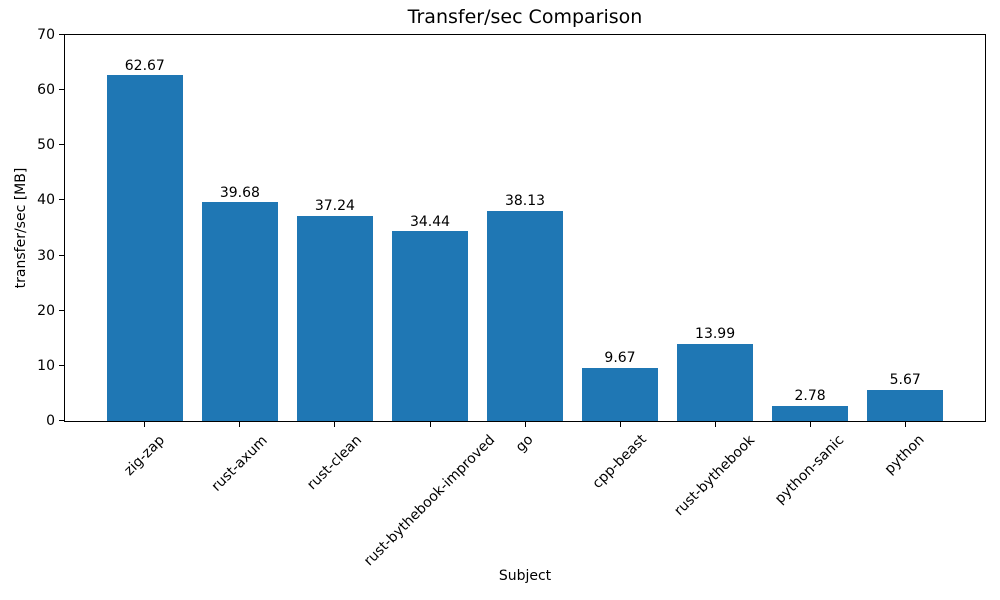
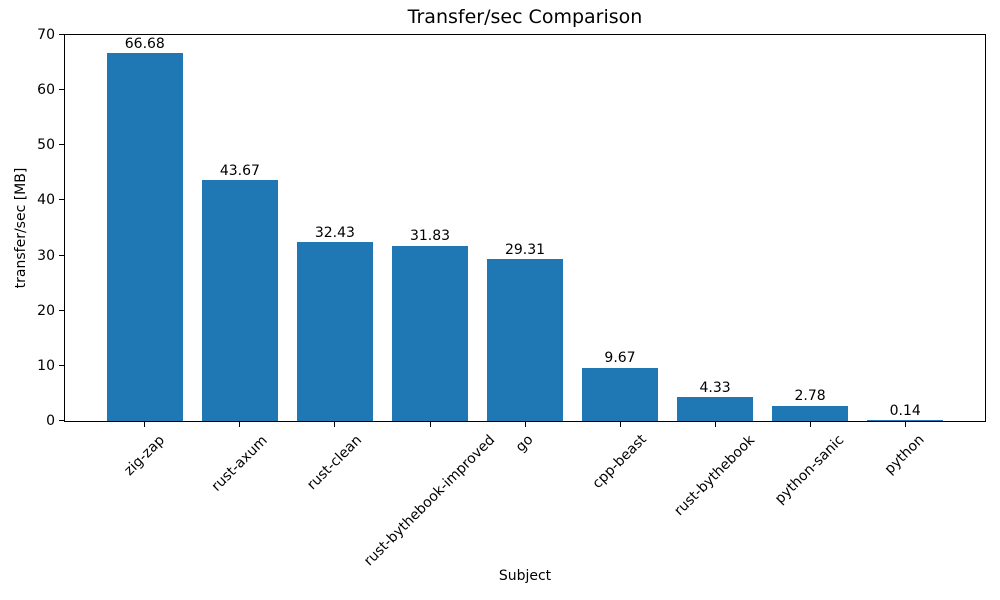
zig-zap: 62.67 -> 66.68
rust-axum: 39.68 -> 43.67
rust-clean: 37.24 -> 32.43
rust-bythebook-improved: 34.44 -> 31.83
go: 38.13 -> 29.31
rust-bythebook: 13.99 -> 4.33
python: 5.67 -> 0.14
